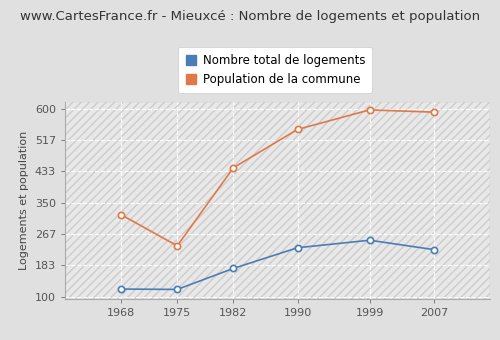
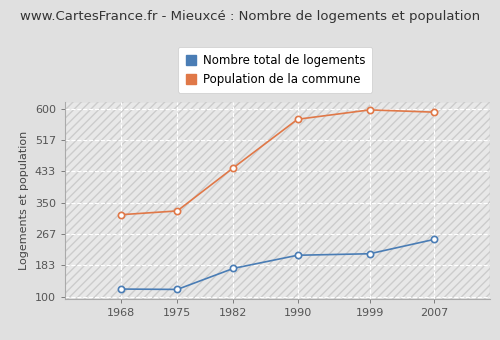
Population de la commune/1975: 235 -> 328
Nombre total de logements/1990: 230 -> 210
Population de la commune/1990: 545 -> 572
Nombre total de logements/1999: 250 -> 214
Nombre total de logements/2007: 225 -> 252
